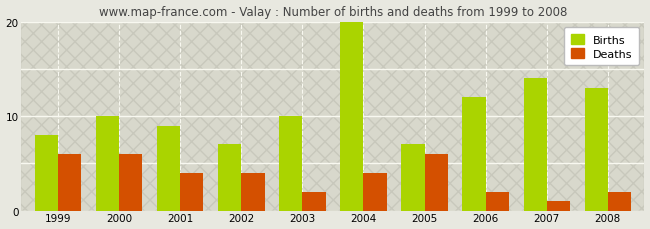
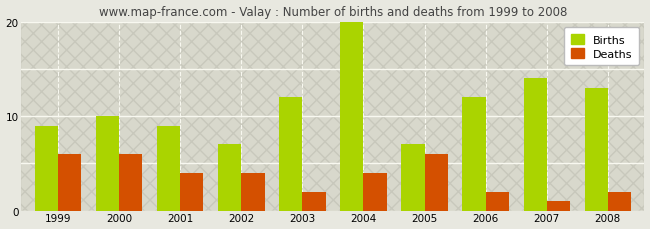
Births/1999: 8 -> 9
Births/2003: 10 -> 12
